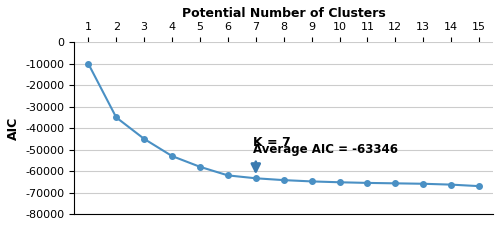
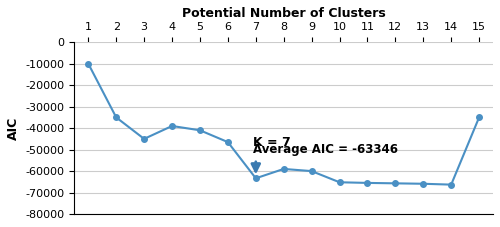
4: -53000 -> -39000
5: -58000 -> -41000
6: -62000 -> -46500
8: -64200 -> -59000
9: -64800 -> -60000
15: -67000 -> -35000
